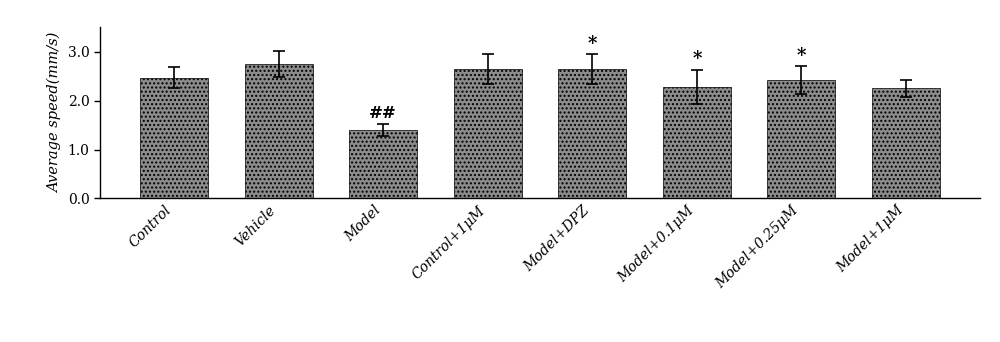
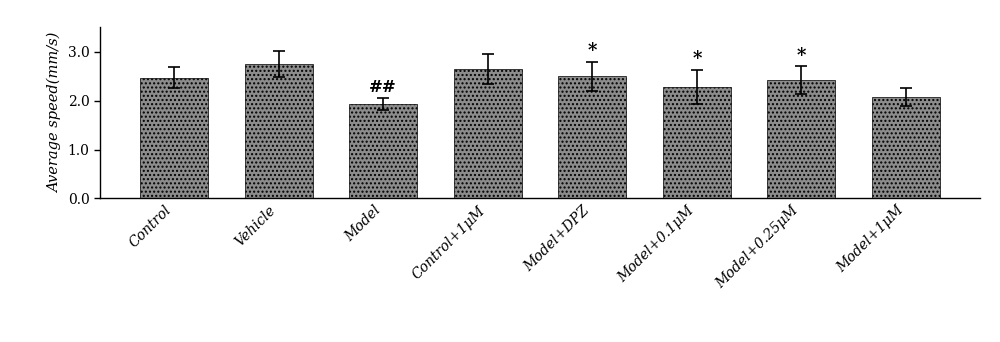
Model: 1.40 -> 1.93
Model+DPZ: 2.65 -> 2.50
Model+1μM: 2.25 -> 2.08
